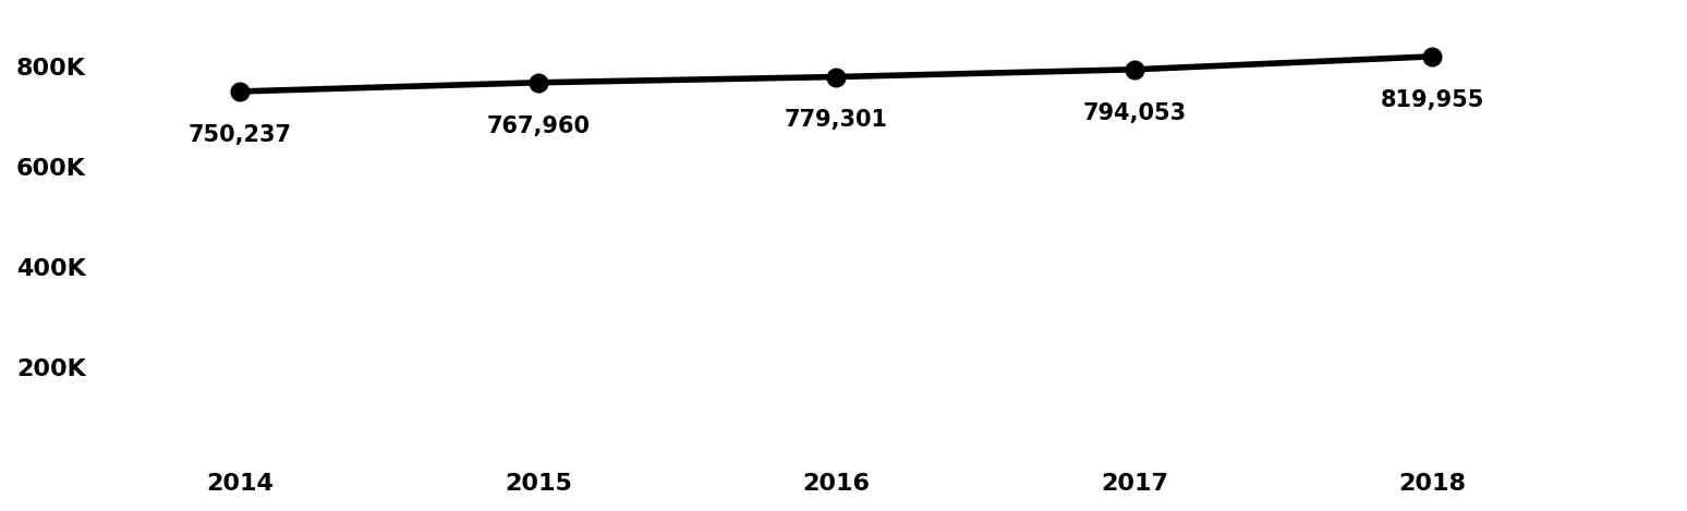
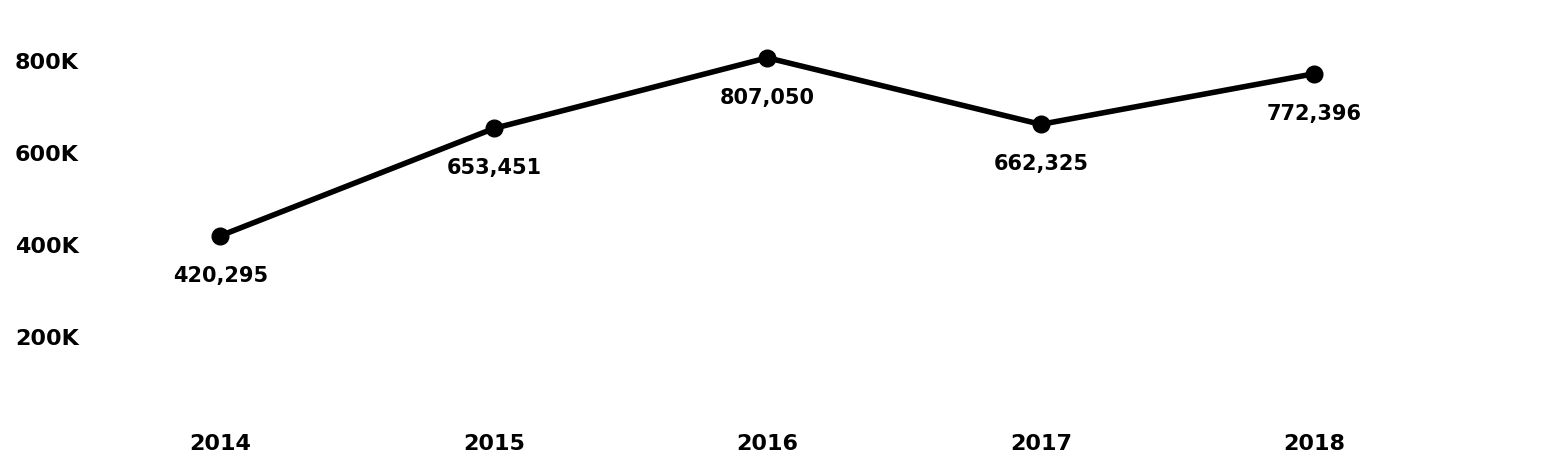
2014: 750,237 -> 420,295
2015: 767,960 -> 653,451
2016: 779,301 -> 807,050
2017: 794,053 -> 662,325
2018: 819,955 -> 772,396
